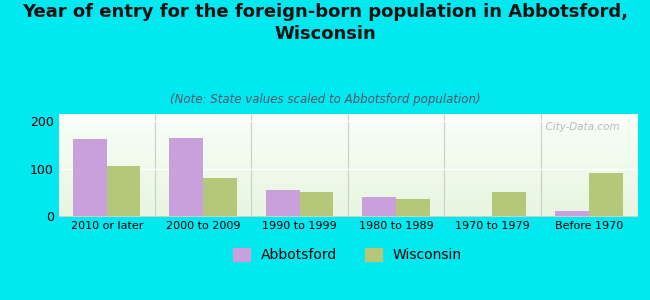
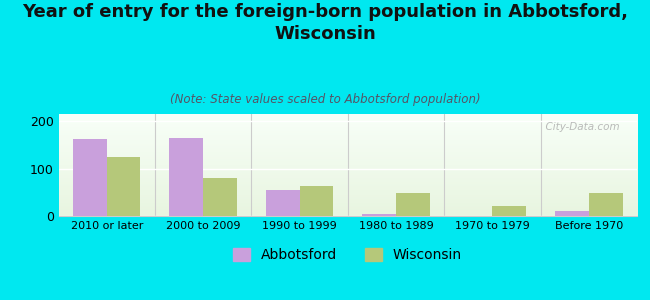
Wisconsin/2010 or later: 105 -> 125
Wisconsin/1990 to 1999: 50 -> 63
Abbotsford/1980 to 1989: 40 -> 5
Wisconsin/1980 to 1989: 35 -> 48
Wisconsin/1970 to 1979: 50 -> 22
Wisconsin/Before 1970: 90 -> 48
